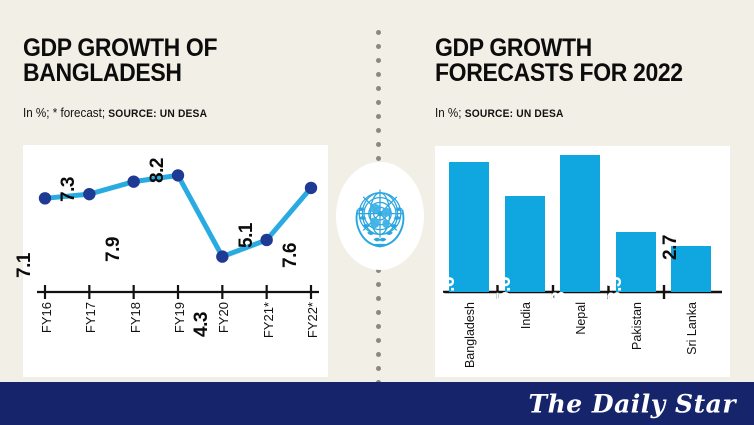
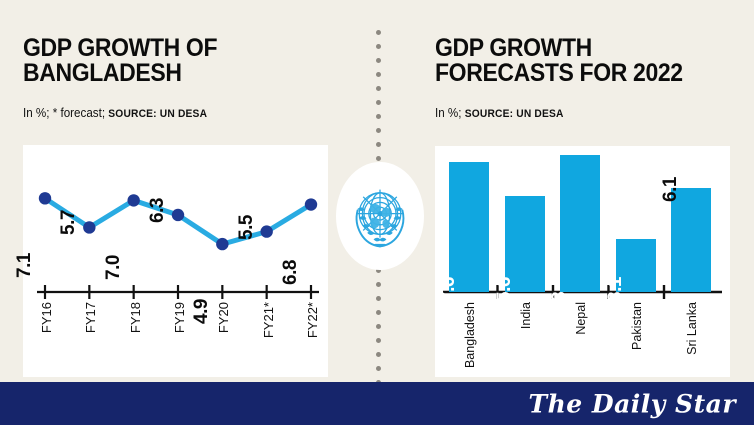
GDP GROWTH OF BANGLADESH/FY17: 7.3 -> 5.7
GDP GROWTH OF BANGLADESH/FY18: 7.9 -> 7.0
GDP GROWTH OF BANGLADESH/FY19: 8.2 -> 6.3
GDP GROWTH OF BANGLADESH/FY20: 4.3 -> 4.9
GDP GROWTH OF BANGLADESH/FY21*: 5.1 -> 5.5
GDP GROWTH OF BANGLADESH/FY22*: 7.6 -> 6.8
GDP GROWTH FORECASTS FOR 2022/Pakistan: 3.5 -> 3.1
GDP GROWTH FORECASTS FOR 2022/Sri Lanka: 2.7 -> 6.1
